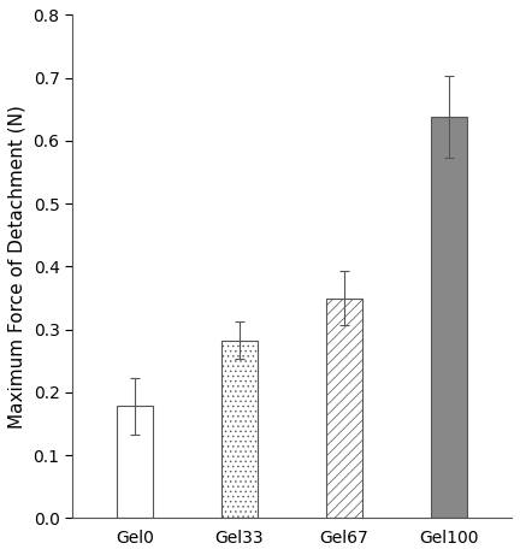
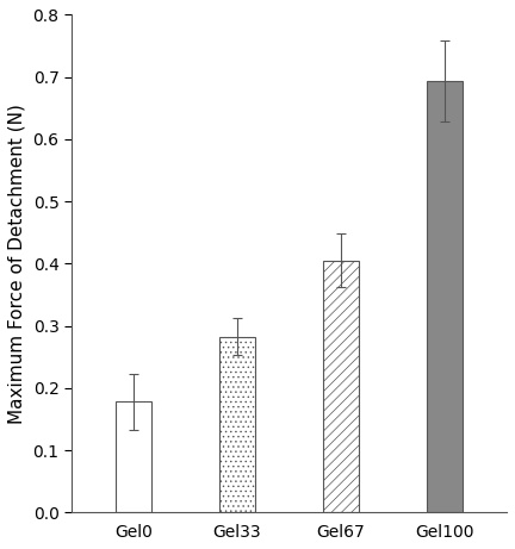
Gel67: 0.350 -> 0.405
Gel100: 0.638 -> 0.693
